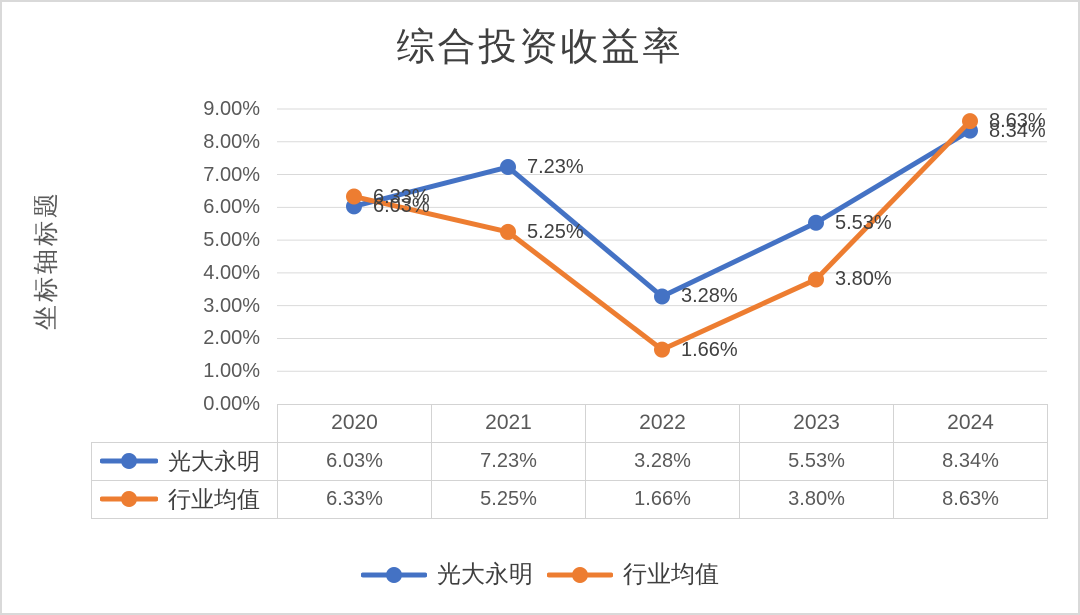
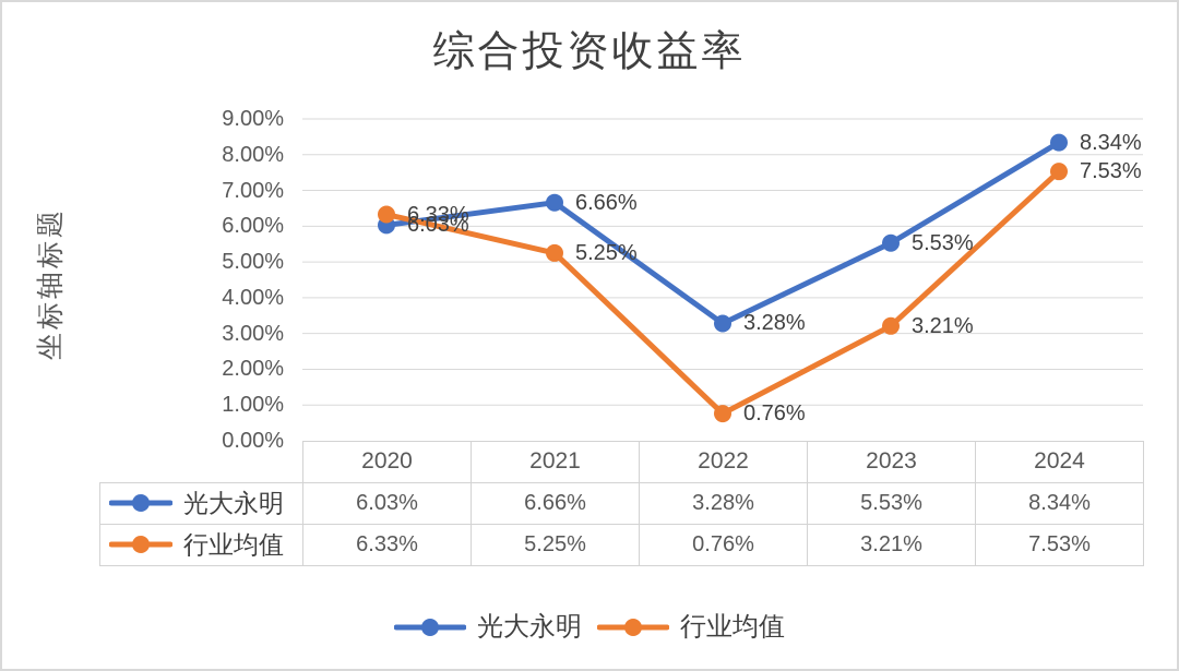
光大永明/2021: 7.23% -> 6.66%
行业均值/2022: 1.66% -> 0.76%
行业均值/2023: 3.80% -> 3.21%
行业均值/2024: 8.63% -> 7.53%
